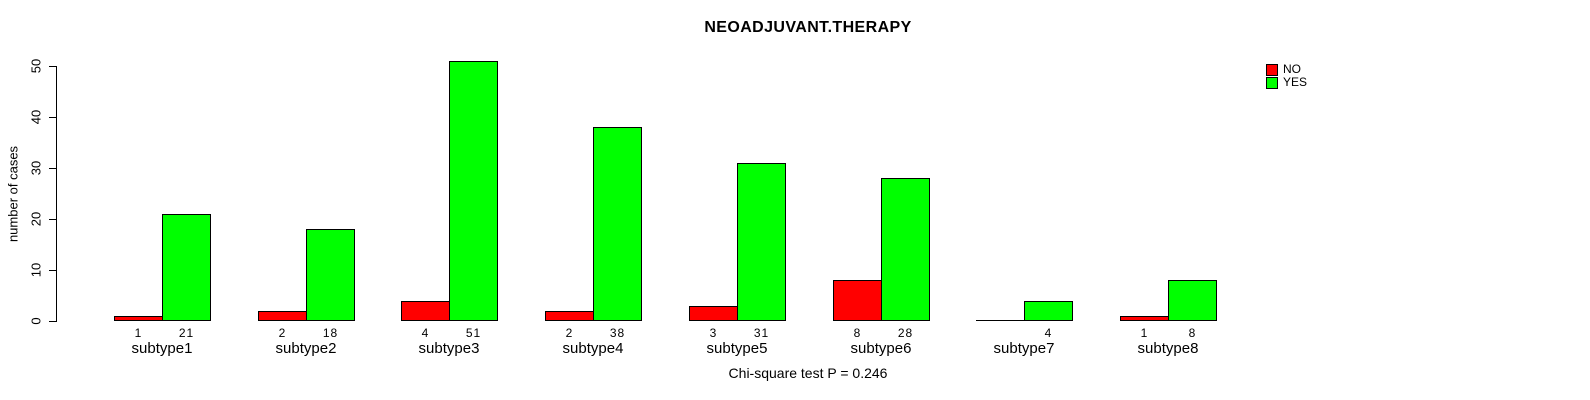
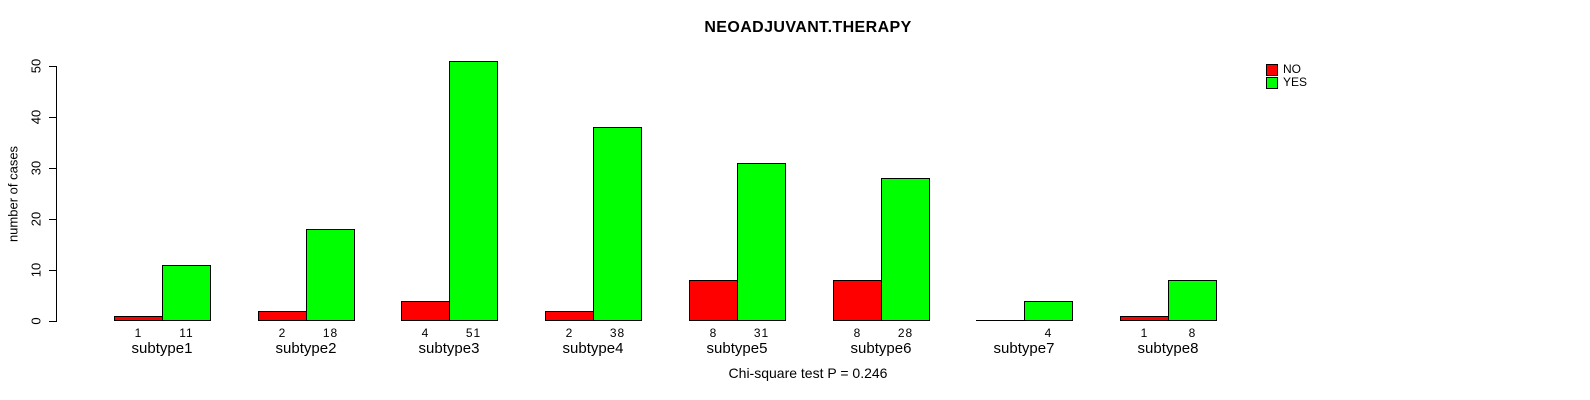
YES/subtype1: 21 -> 11
NO/subtype5: 3 -> 8
